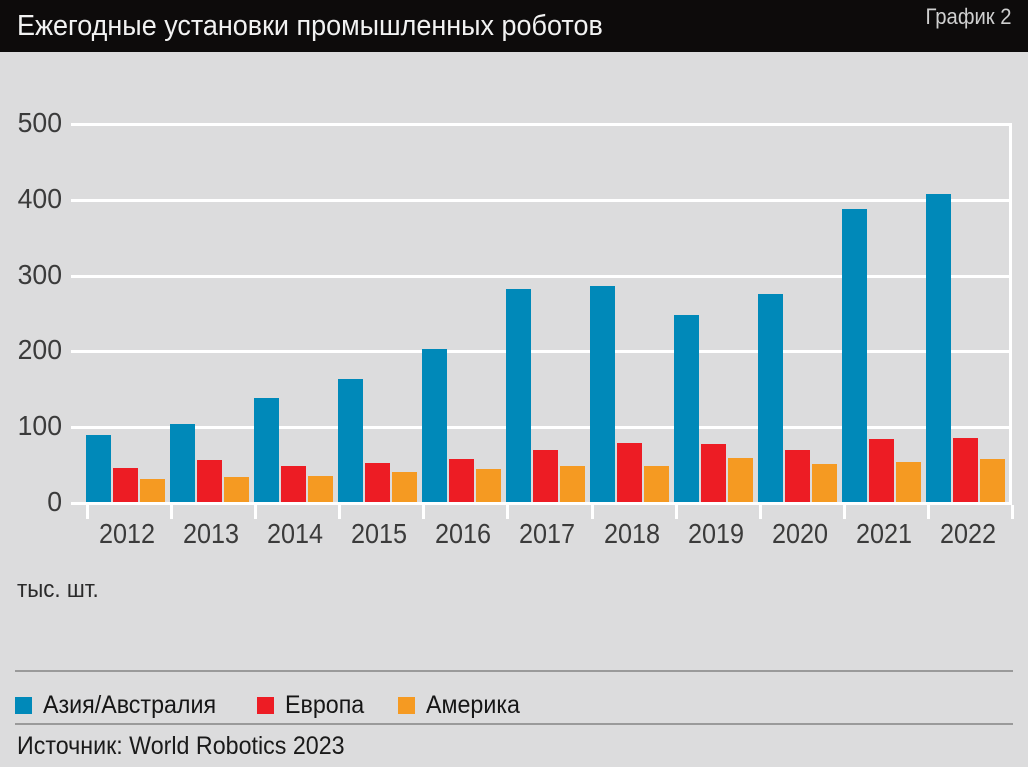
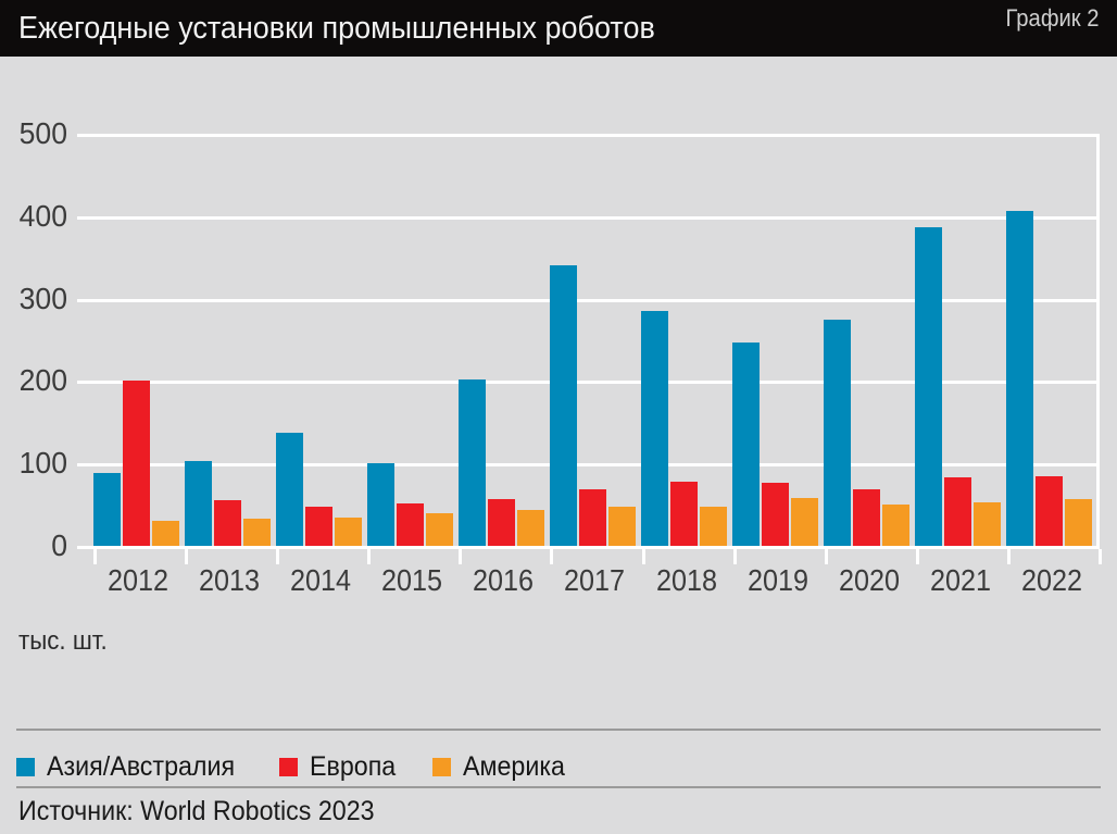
Европа/2012: 40 -> 200
Азия/Австралия/2015: 160 -> 100
Азия/Австралия/2017: 280 -> 340
